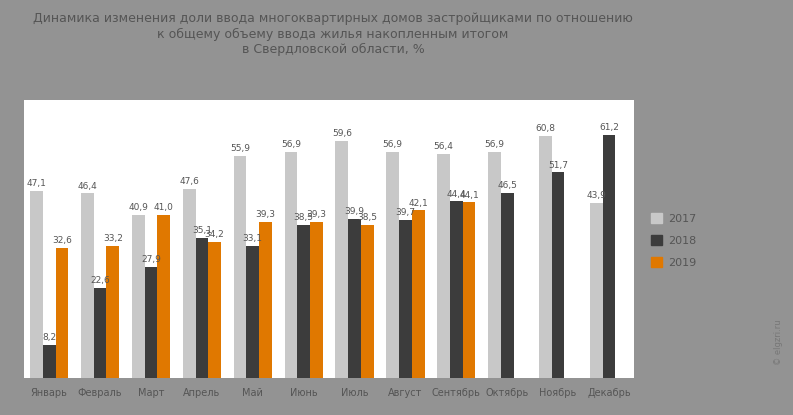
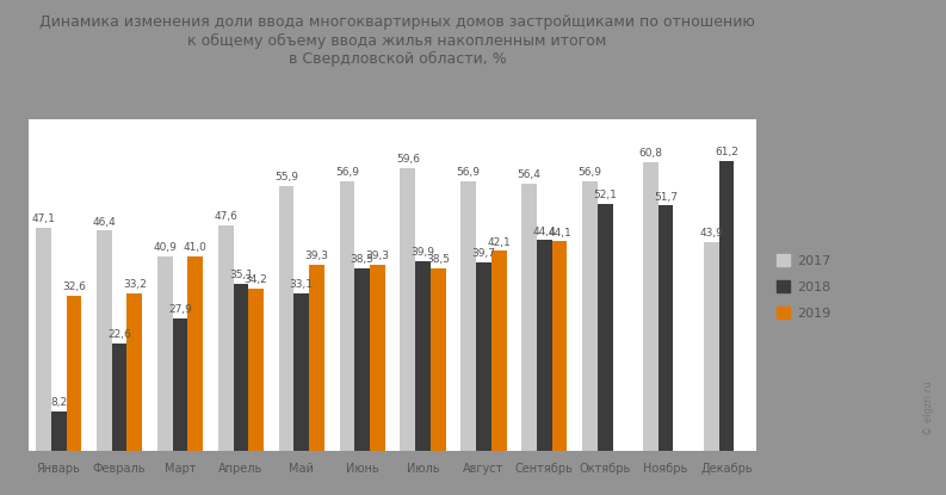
2018/Октябрь: 46,5 -> 52,1
